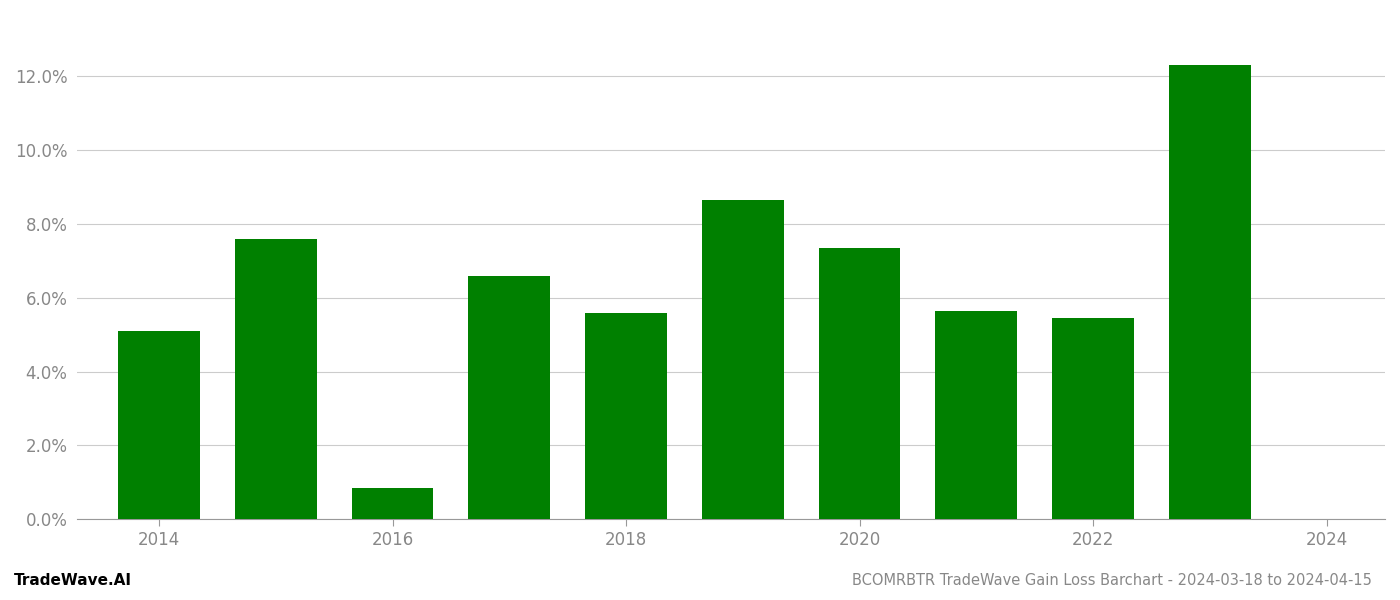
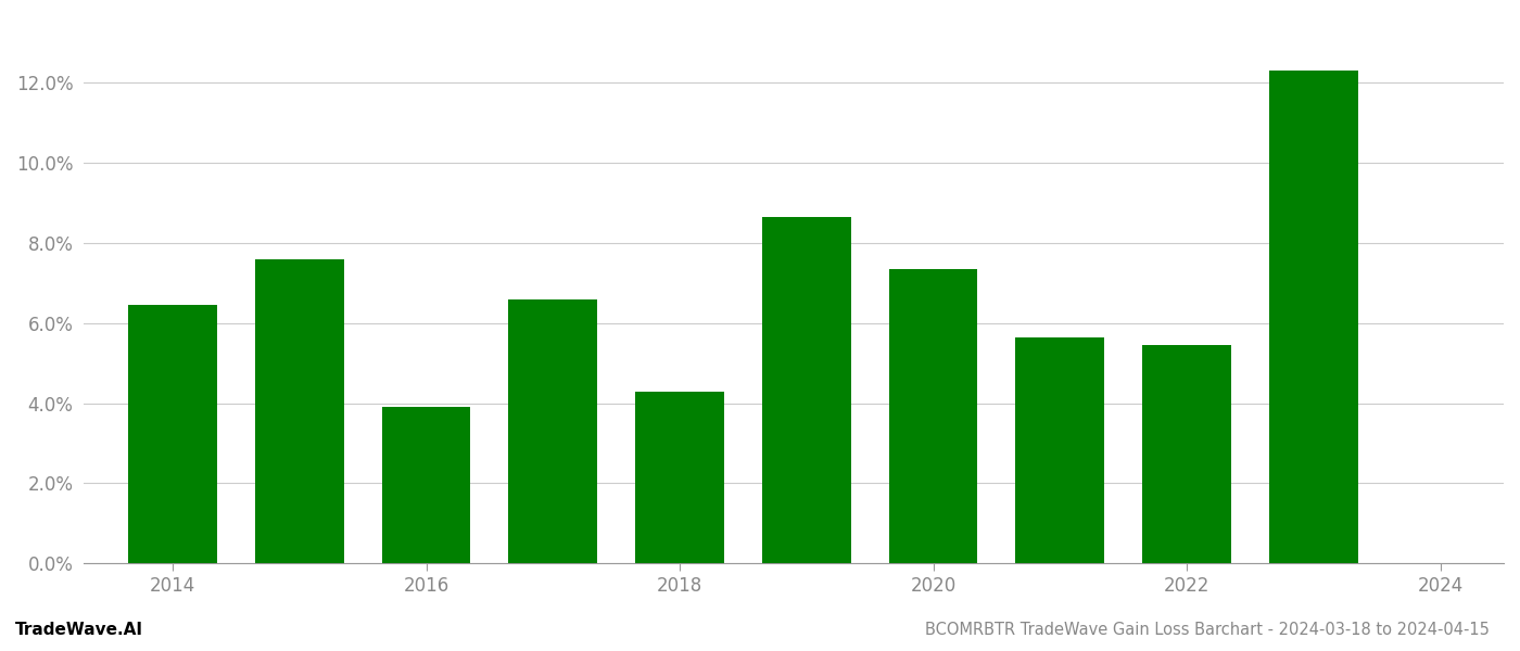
2014: 5.10% -> 6.45%
2016: 0.85% -> 3.90%
2018: 5.60% -> 4.30%
